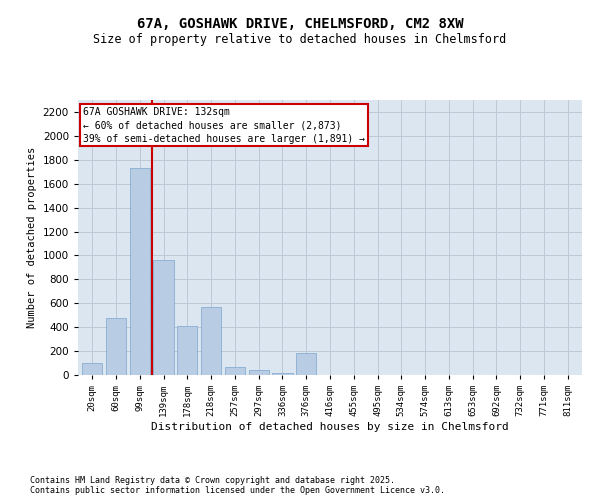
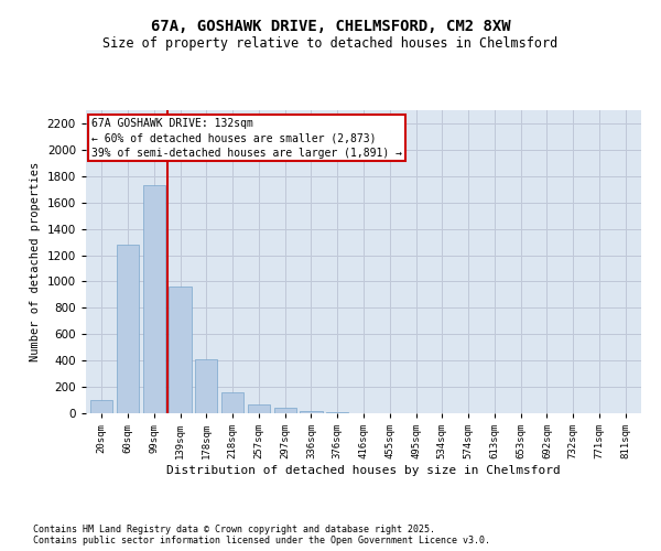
60sqm: 480 -> 1280
218sqm: 570 -> 160
376sqm: 180 -> 10
